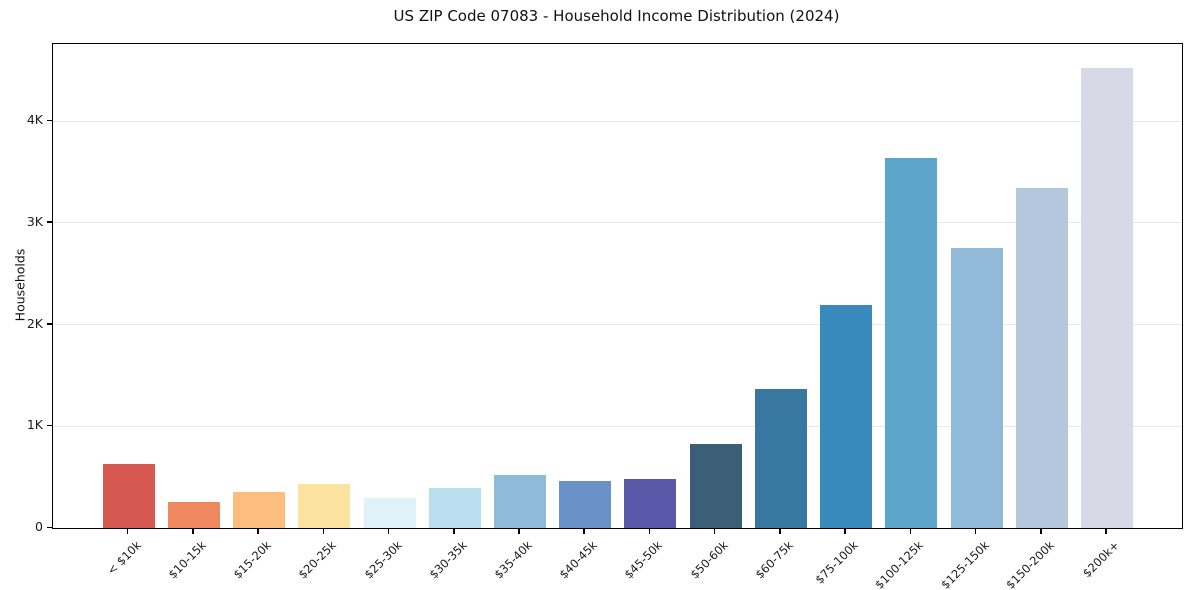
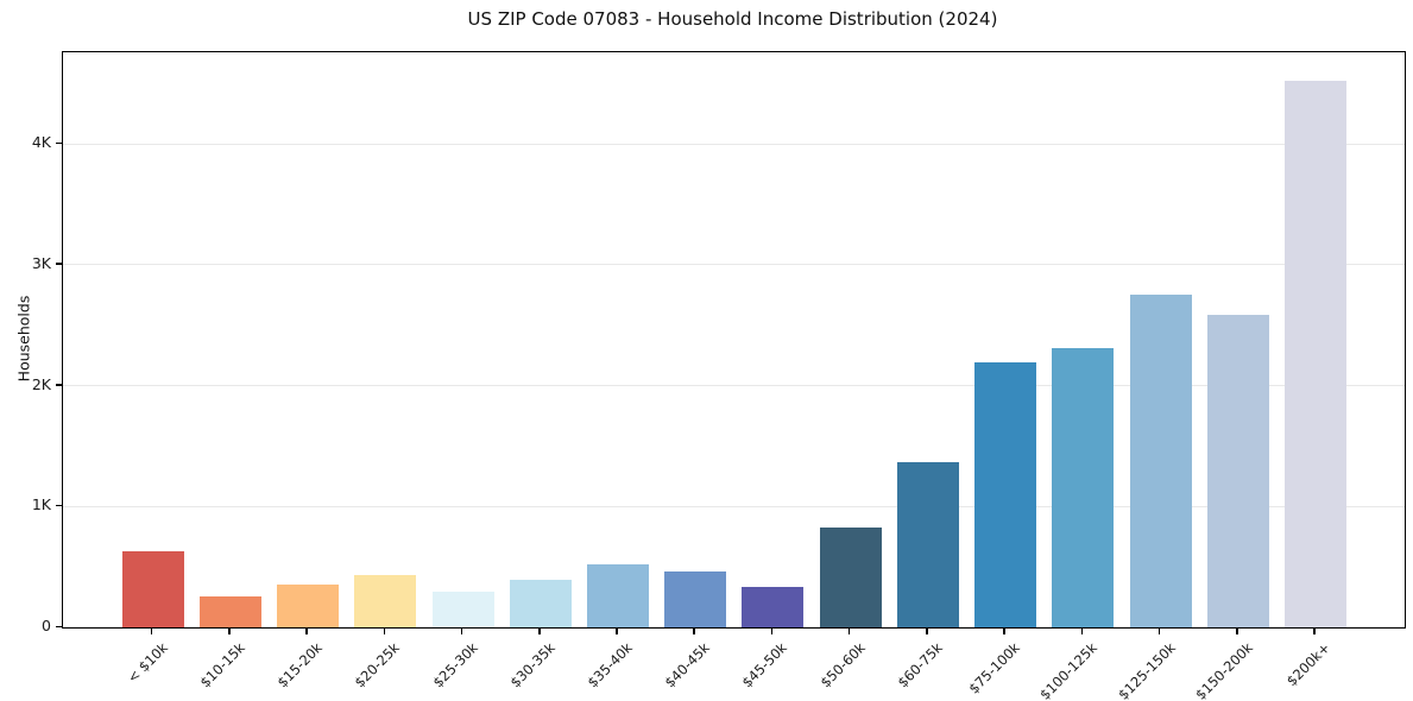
$45-50k: 0.48K -> 0.34K
$100-125k: 3.64K -> 2.31K
$150-200k: 3.34K -> 2.59K
